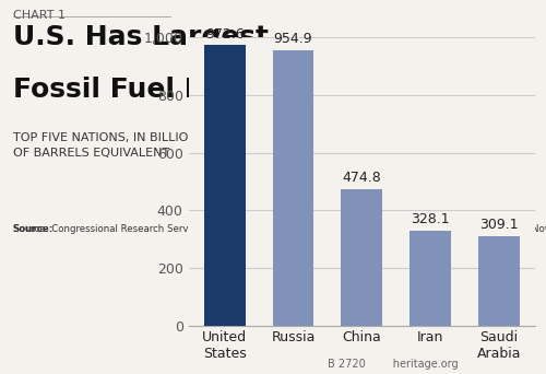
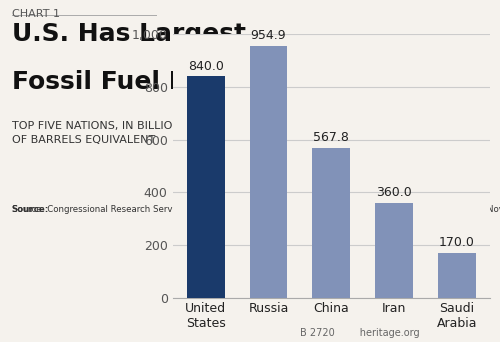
United States: 973 -> 840
China: 474.8 -> 567.8
Iran: 328 -> 360
Saudi Arabia: 309 -> 170
